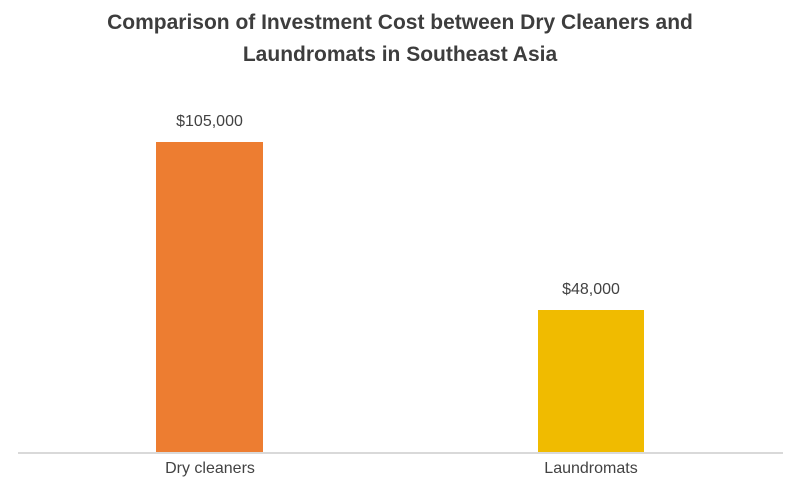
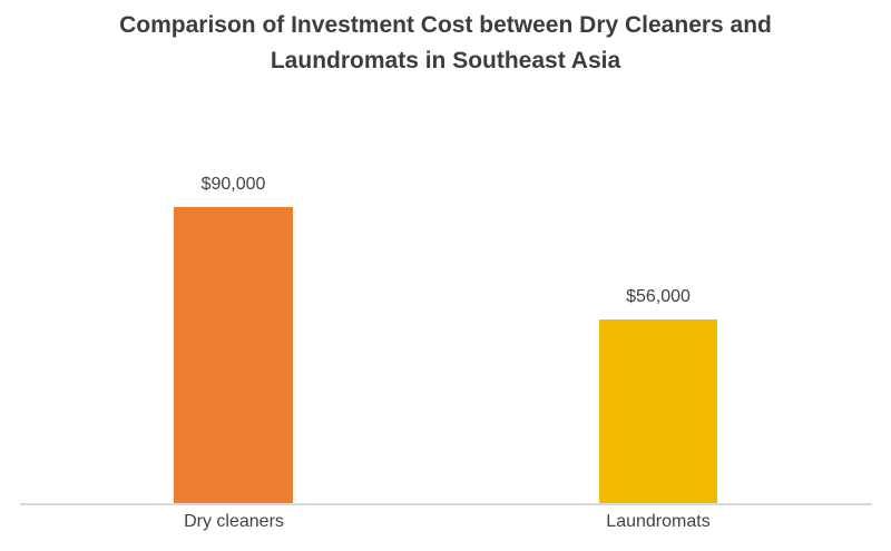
Dry cleaners: $105,000 -> $90,000
Laundromats: $48,000 -> $56,000
